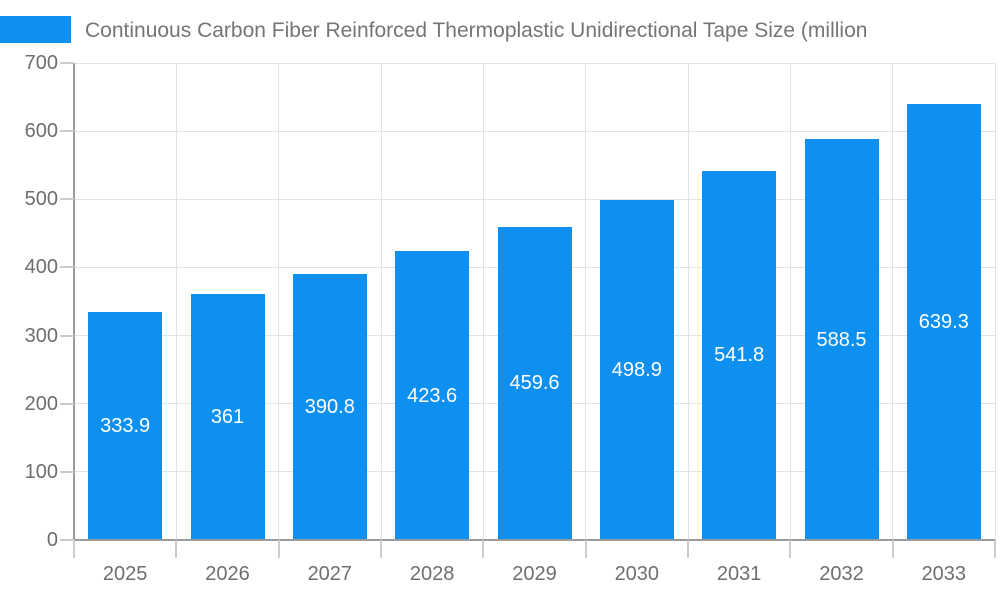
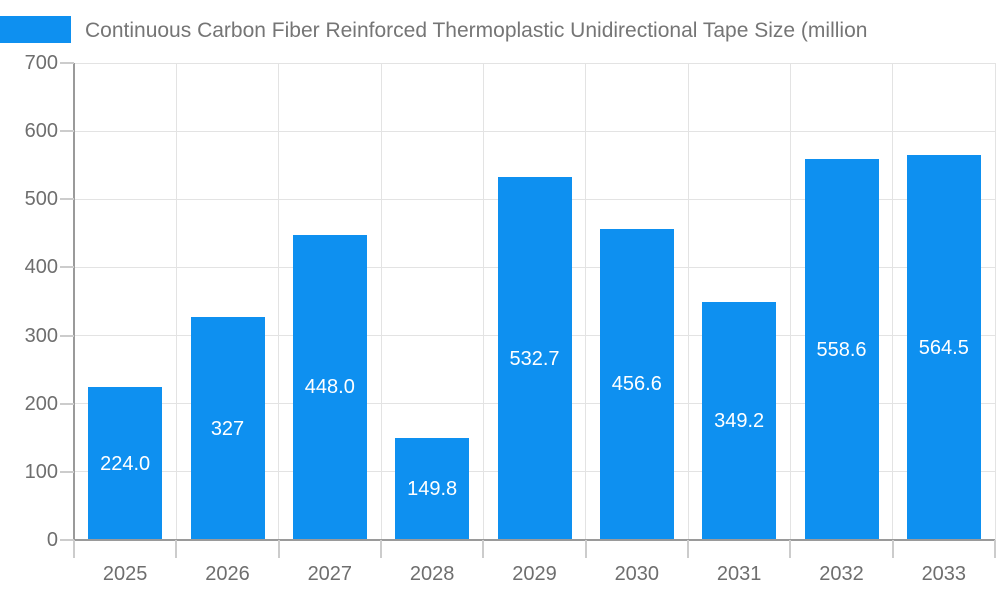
2025: 333.9 -> 224.0
2026: 361 -> 327
2027: 390.8 -> 448.0
2028: 423.6 -> 149.8
2029: 459.6 -> 532.7
2030: 498.9 -> 456.6
2031: 541.8 -> 349.2
2032: 588.5 -> 558.6
2033: 639.3 -> 564.5
